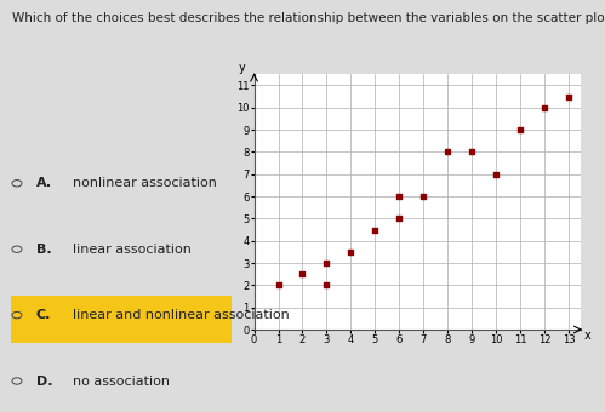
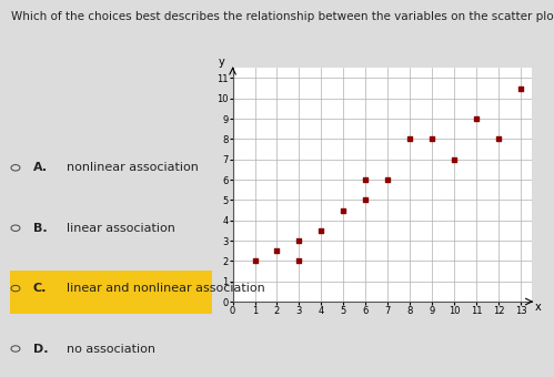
12: 10.0 -> 8.0
